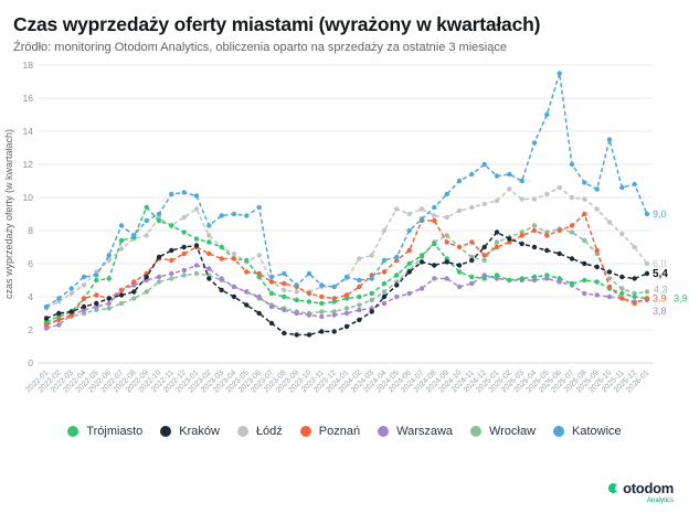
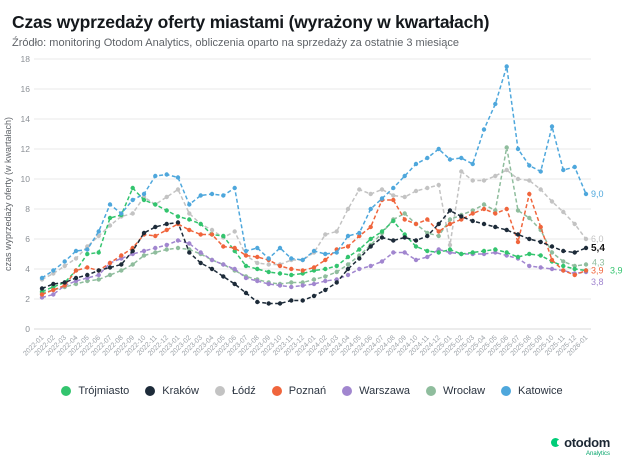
Łódź/2025-01: 9.8 -> 5.6
Wrocław/2025-06: 8.1 -> 12.1
Poznań/2025-07: 8.3 -> 5.8
